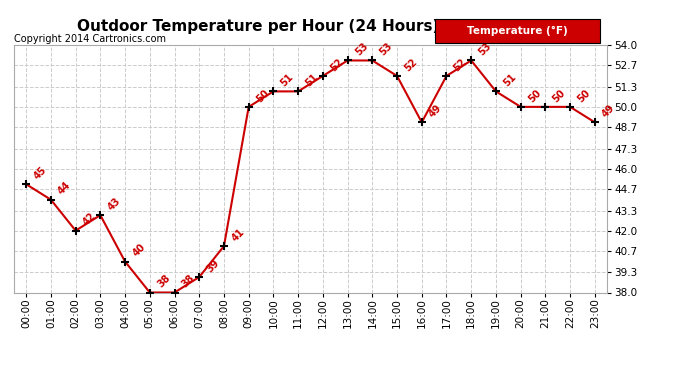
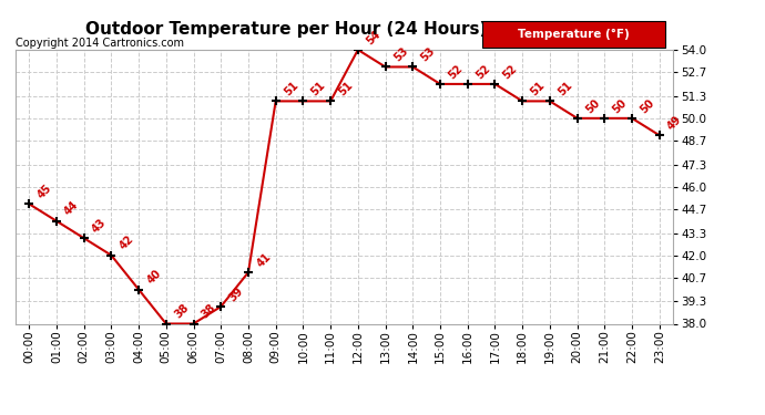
02:00: 42 -> 43
03:00: 43 -> 42
09:00: 50 -> 51
12:00: 52 -> 54
16:00: 49 -> 52
18:00: 53 -> 51
